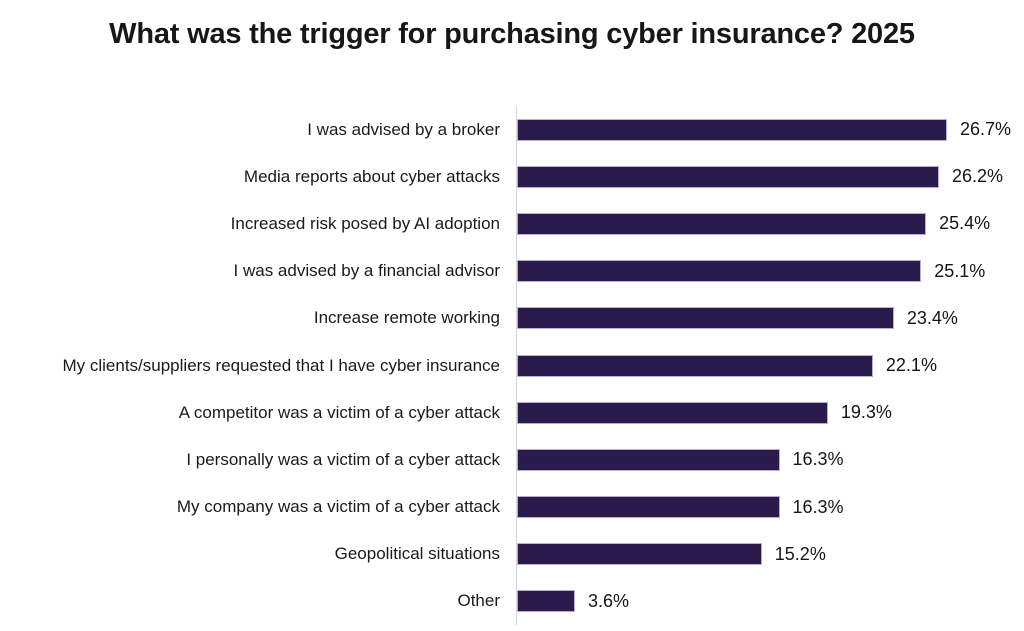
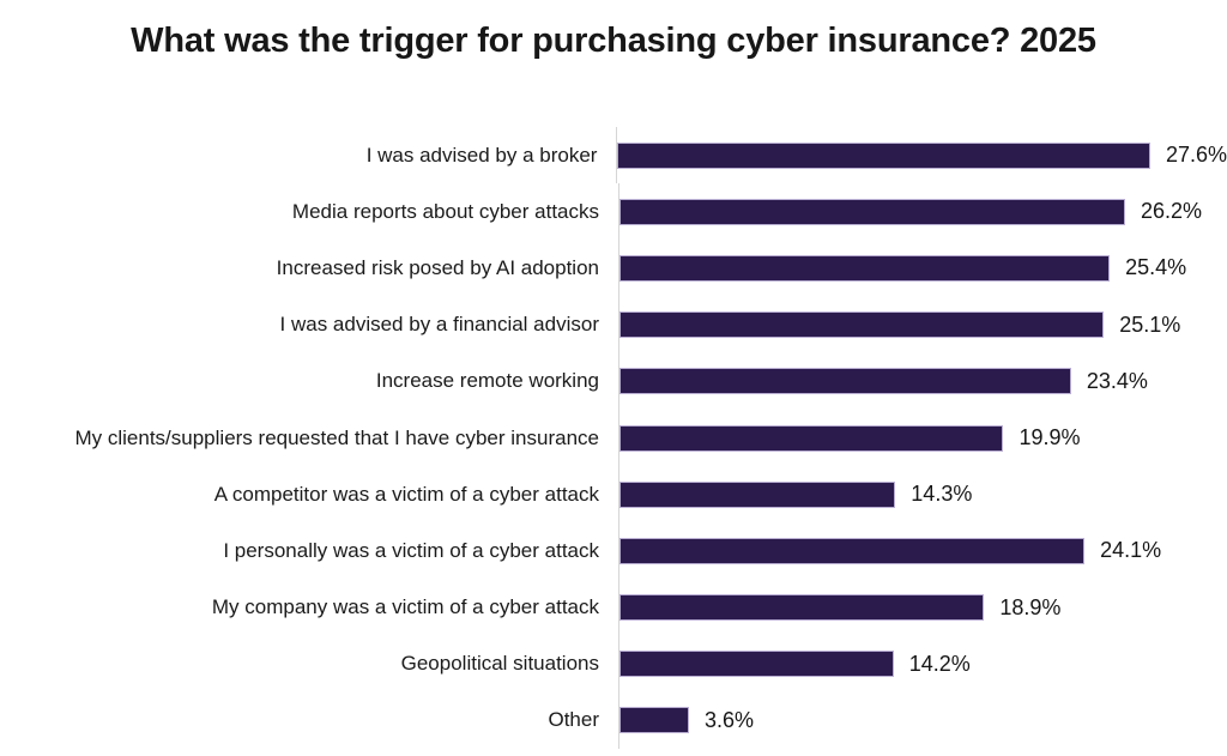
I was advised by a broker: 26.7% -> 27.6%
My clients/suppliers requested that I have cyber insurance: 22.1% -> 19.9%
A competitor was a victim of a cyber attack: 19.3% -> 14.3%
I personally was a victim of a cyber attack: 16.3% -> 24.1%
My company was a victim of a cyber attack: 16.3% -> 18.9%
Geopolitical situations: 15.2% -> 14.2%
